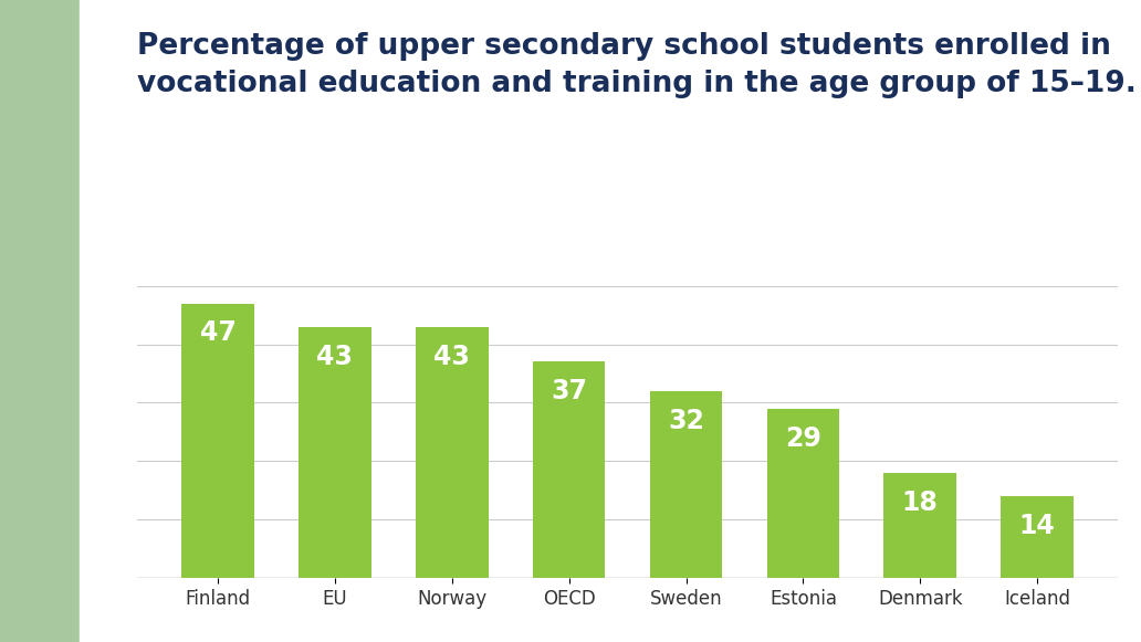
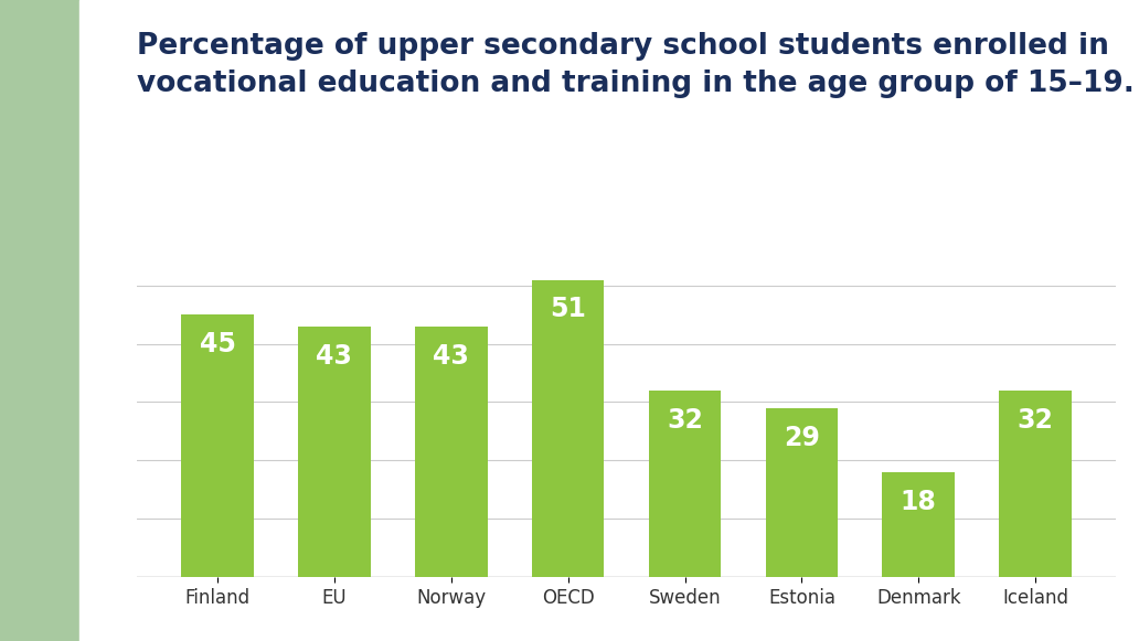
Finland: 47 -> 45
OECD: 37 -> 51
Iceland: 14 -> 32
